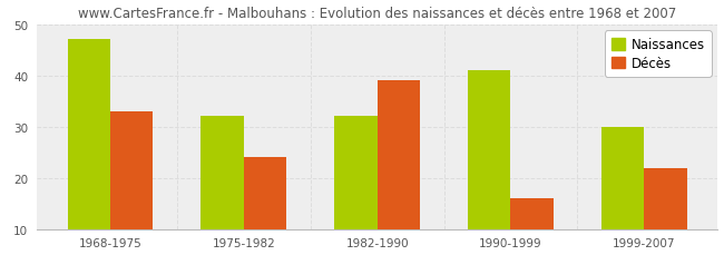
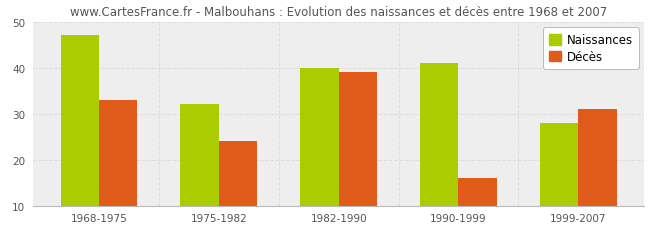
Naissances/1982-1990: 32 -> 40
Naissances/1999-2007: 30 -> 28
Décès/1999-2007: 22 -> 31
